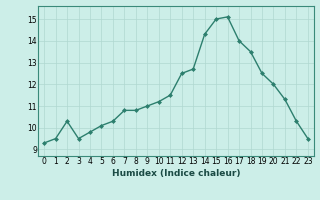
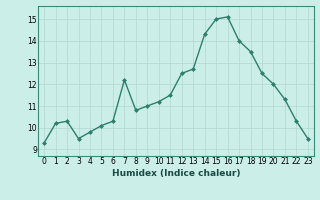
1: 9.5 -> 10.2
7: 10.8 -> 12.2
